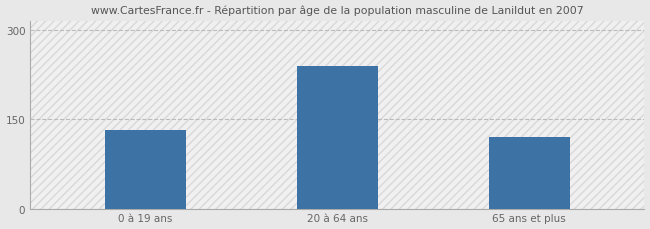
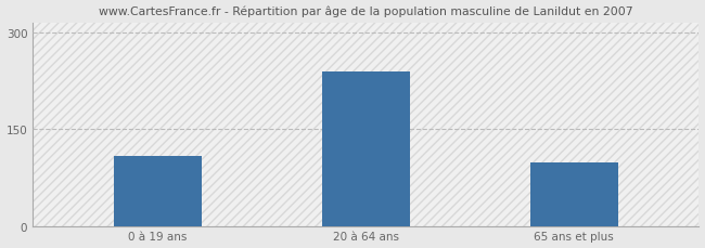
0 à 19 ans: 133 -> 108
65 ans et plus: 120 -> 98
